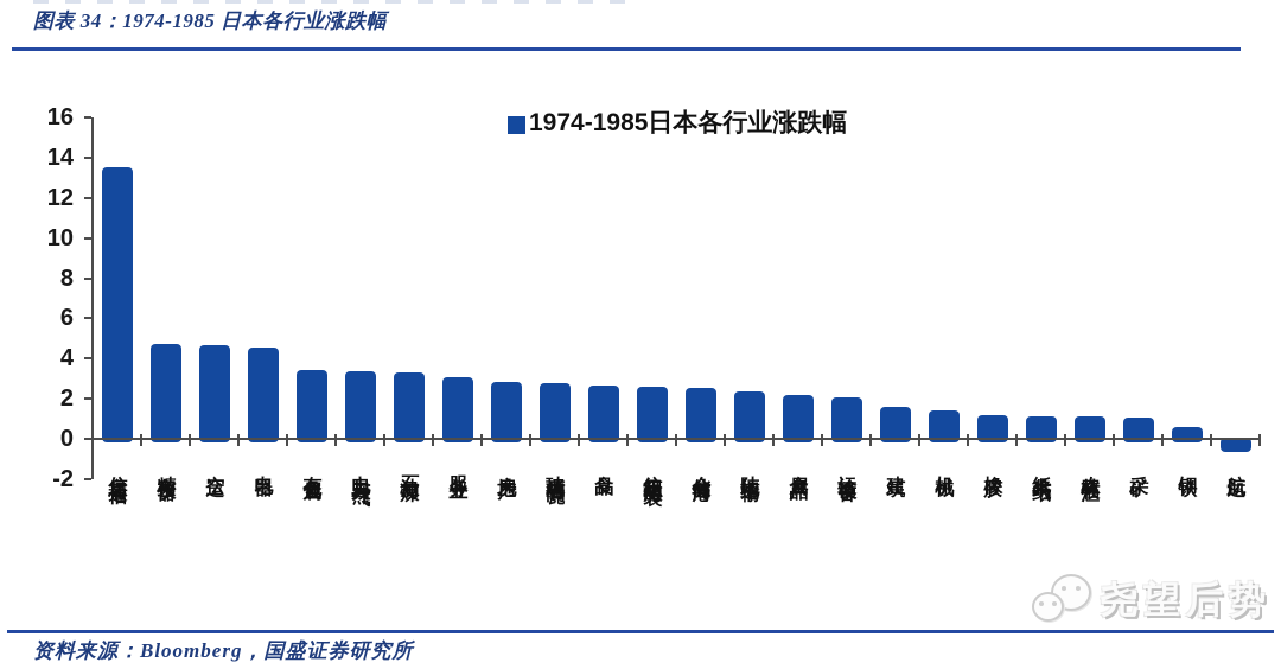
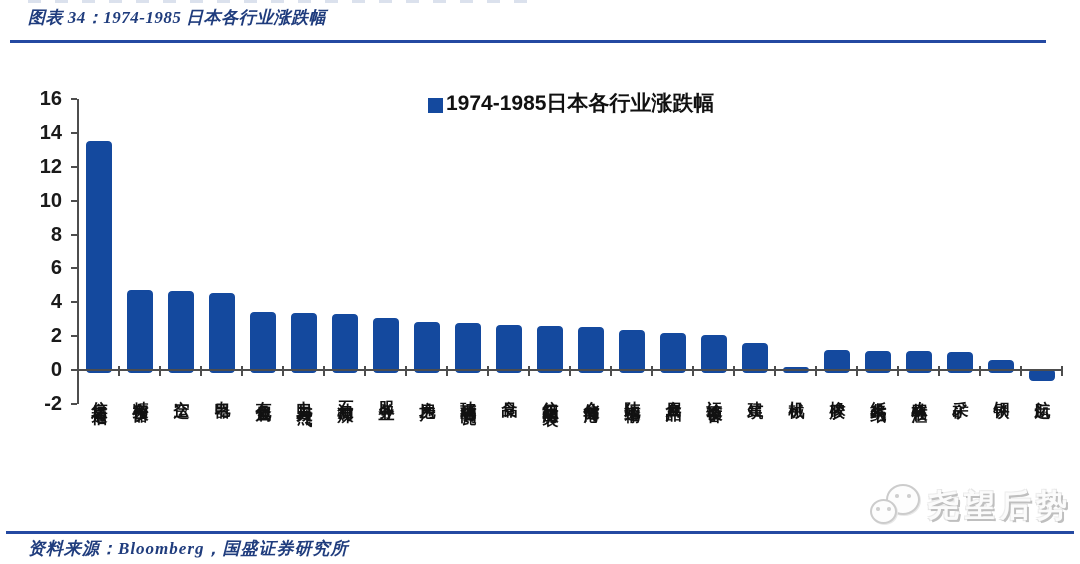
机械: 1.4 -> 0.2
